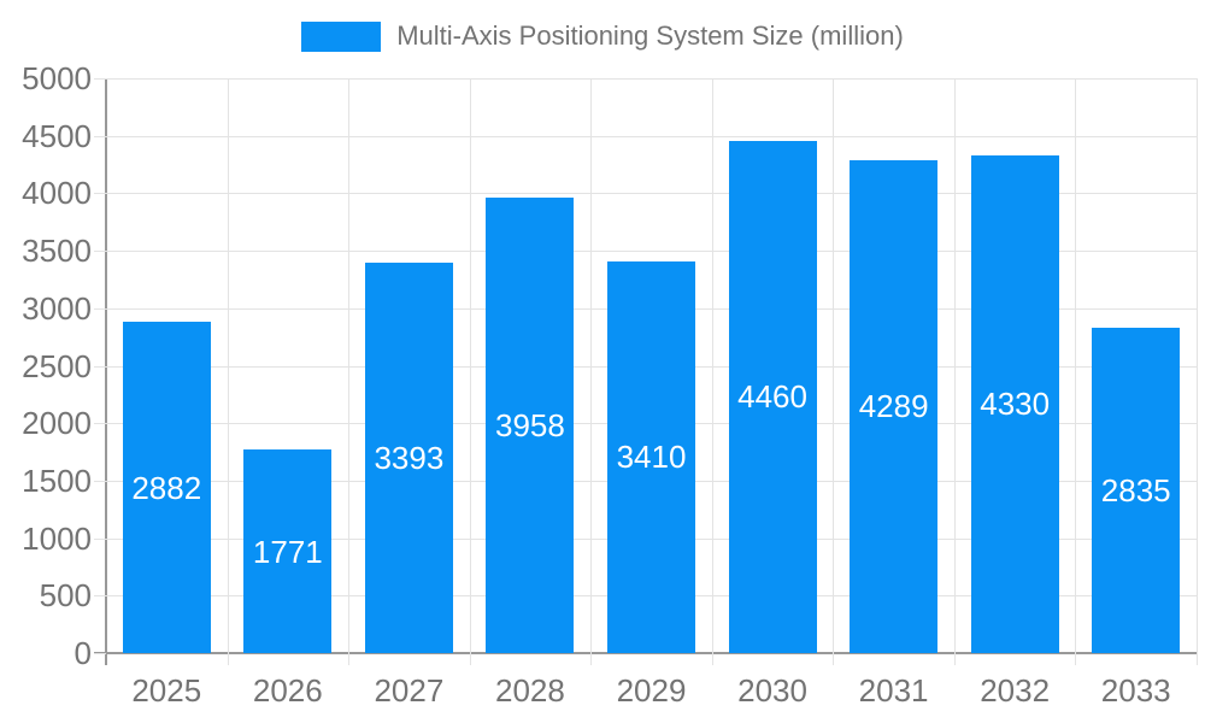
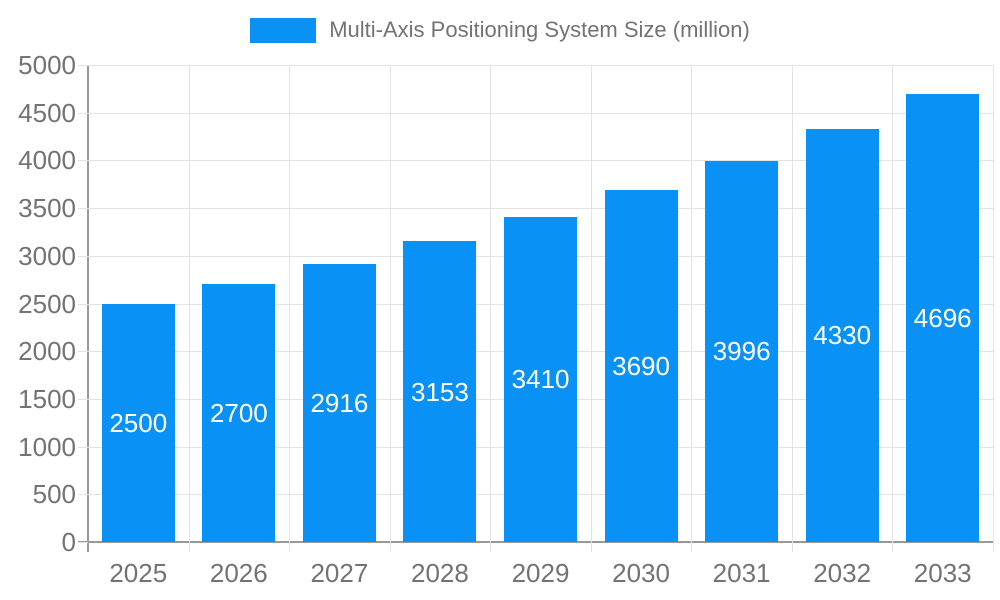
2025: 2882 -> 2500
2026: 1771 -> 2700
2027: 3393 -> 2916
2028: 3958 -> 3153
2030: 4460 -> 3690
2031: 4289 -> 3996
2033: 2835 -> 4696
